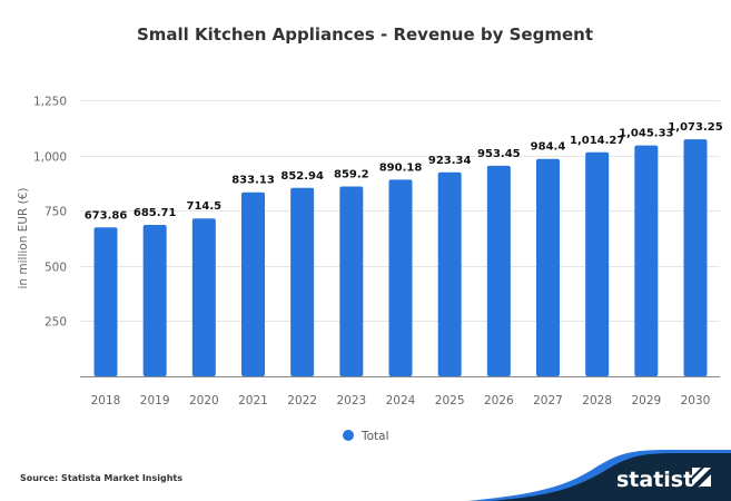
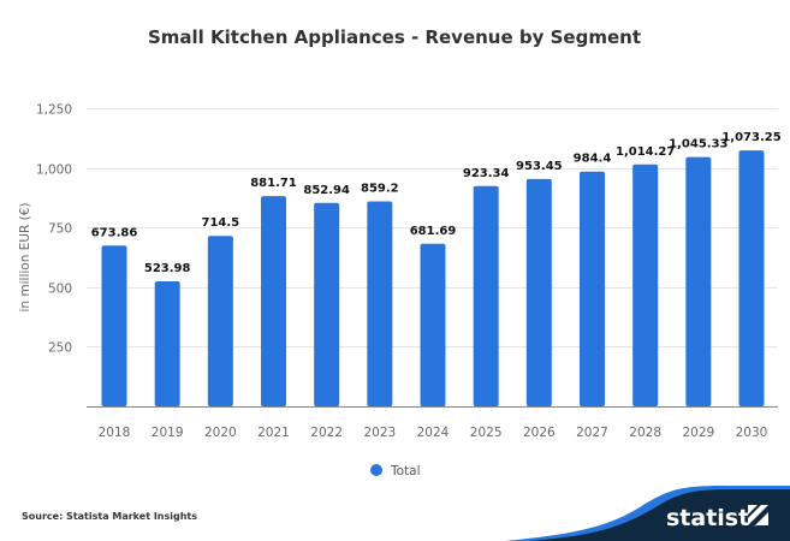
2019: 685.71 -> 523.98
2021: 833.13 -> 881.71
2024: 890.18 -> 681.69
